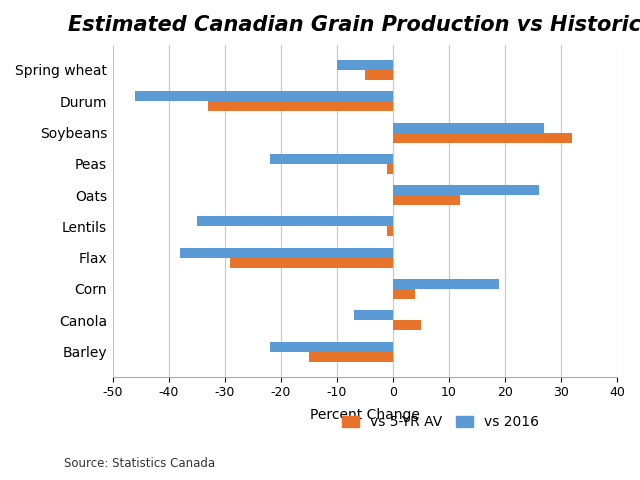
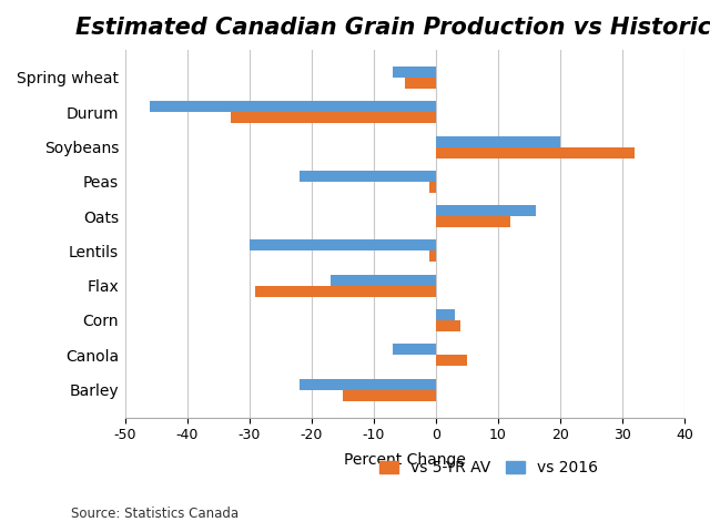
vs 2016/Spring wheat: -10 -> -7
vs 2016/Soybeans: 27 -> 20
vs 2016/Oats: 26 -> 16
vs 2016/Lentils: -35 -> -30
vs 2016/Flax: -38 -> -17
vs 2016/Corn: 19 -> 3
